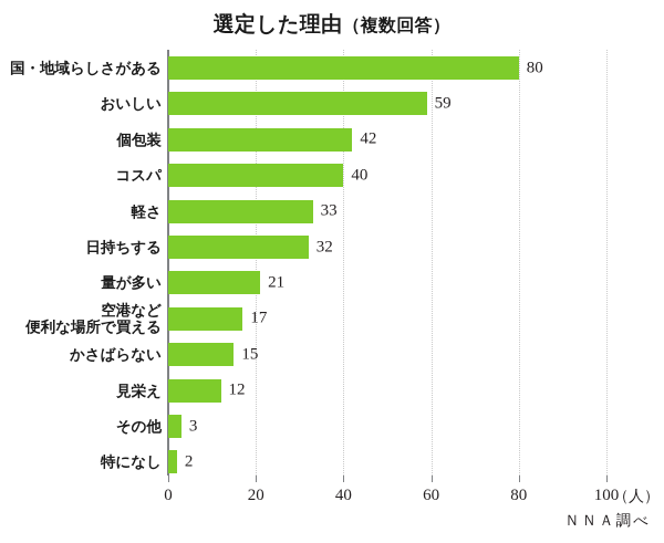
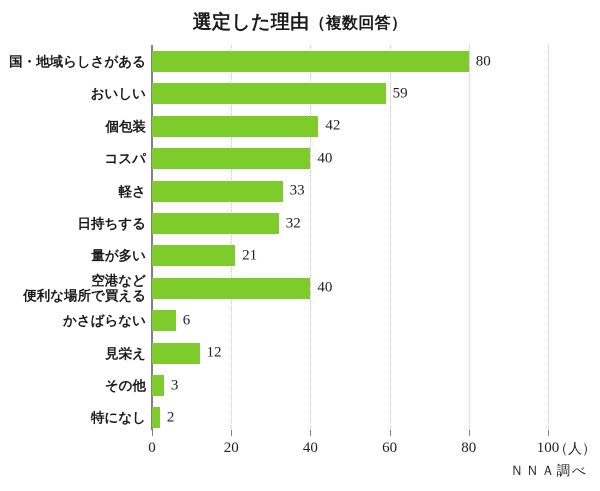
空港など 便利な場所で買える: 17 -> 40
かさばらない: 15 -> 6
